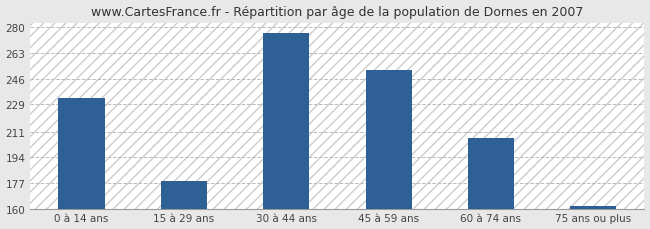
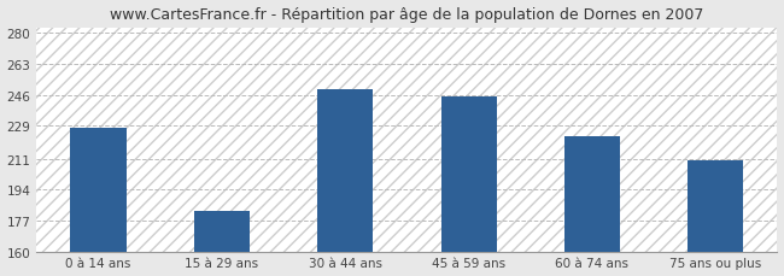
0 à 14 ans: 233 -> 228
15 à 29 ans: 178 -> 182
30 à 44 ans: 276 -> 249
45 à 59 ans: 252 -> 245
60 à 74 ans: 207 -> 223
75 ans ou plus: 162 -> 210
